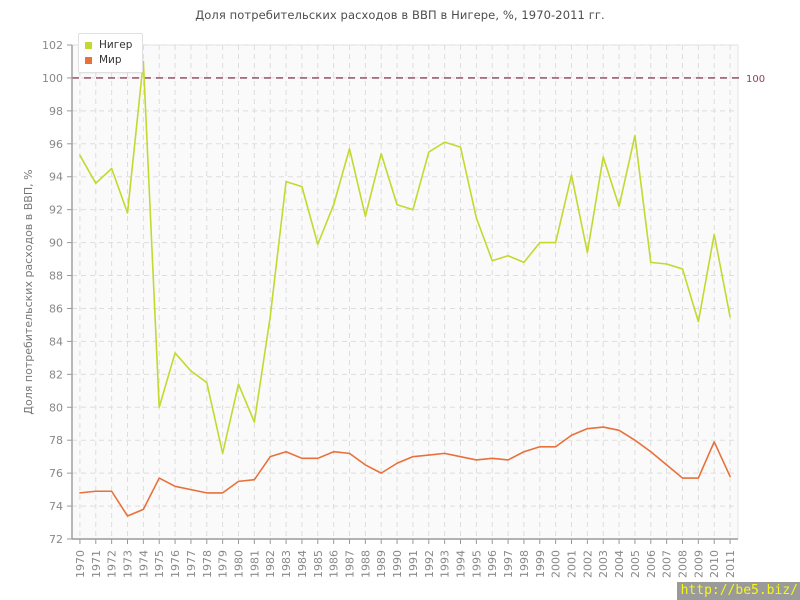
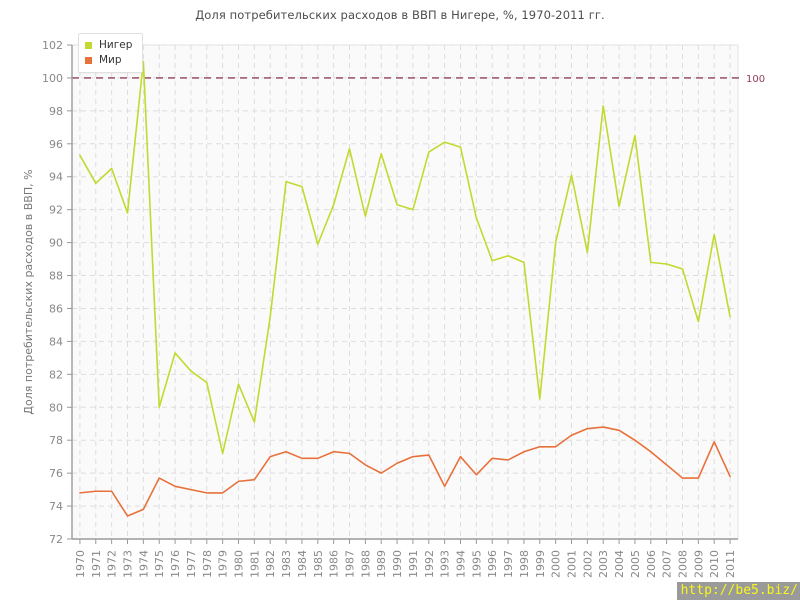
Мир/1993: 77.2 -> 75.2
Мир/1995: 76.8 -> 75.9
Нигер/1999: 90.0 -> 80.5
Нигер/2003: 95.2 -> 98.3
